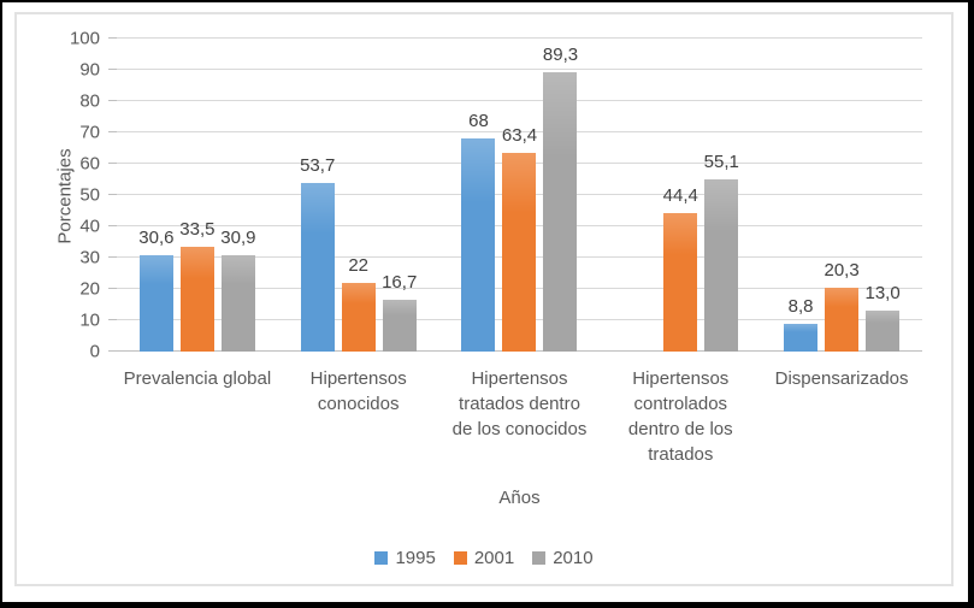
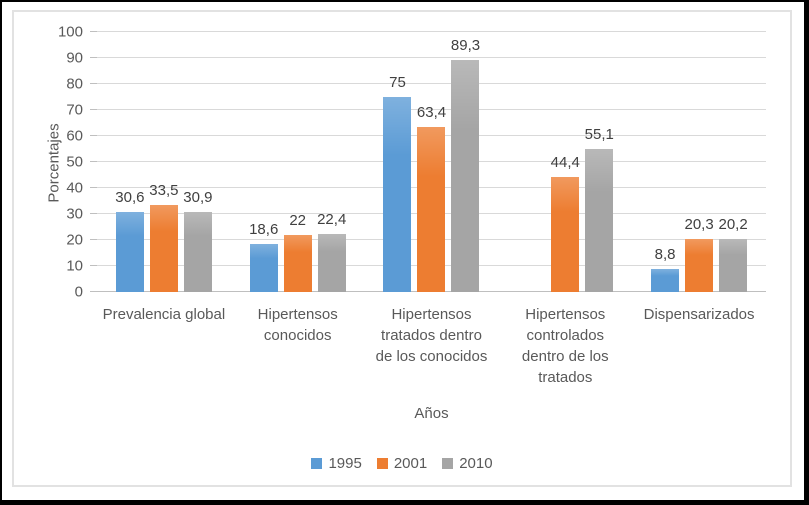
1995/Hipertensos conocidos: 53,7 -> 18,6
2010/Hipertensos conocidos: 16,7 -> 22,4
1995/Hipertensos tratados dentro de los conocidos: 68 -> 75
2010/Dispensarizados: 13,0 -> 20,2
